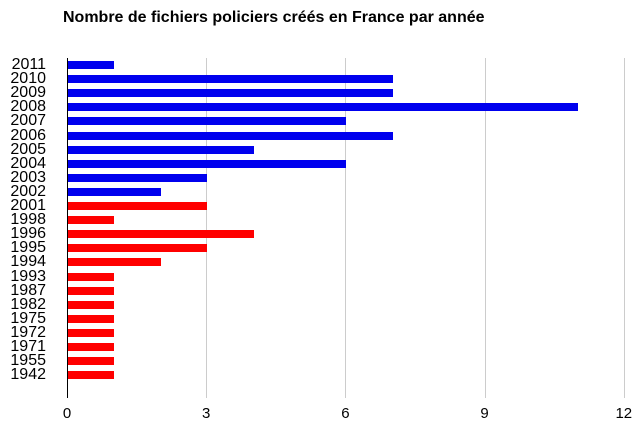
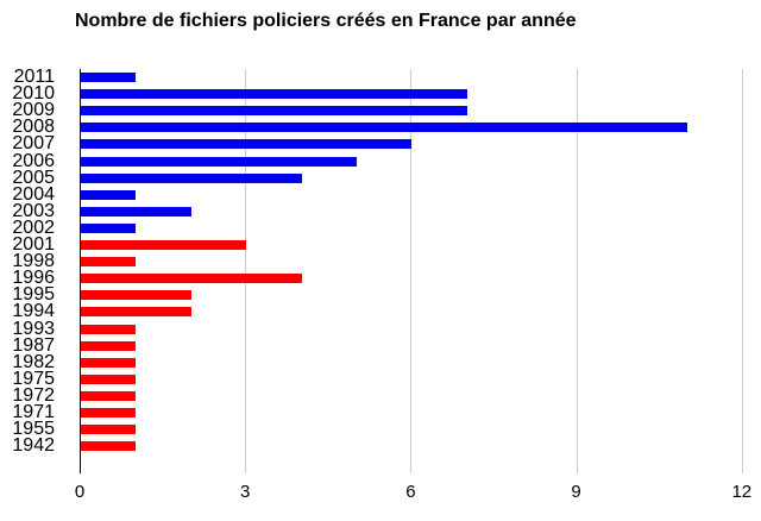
2006: 7 -> 5
2004: 6 -> 1
2003: 3 -> 2
2002: 2 -> 1
1995: 3 -> 2
